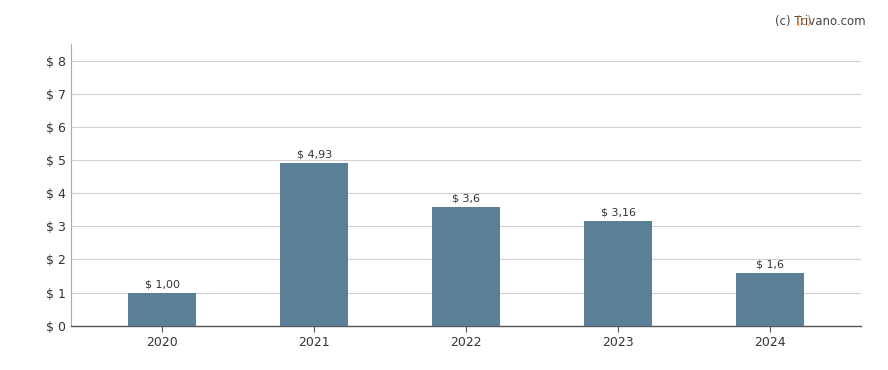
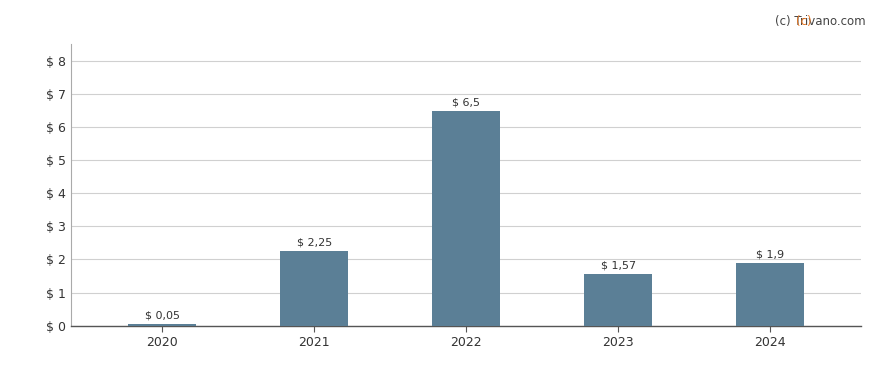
2020: 1,00 -> 0,05
2021: 4,93 -> 2,25
2022: 3,6 -> 6,5
2023: 3,16 -> 1,57
2024: 1,6 -> 1,9
